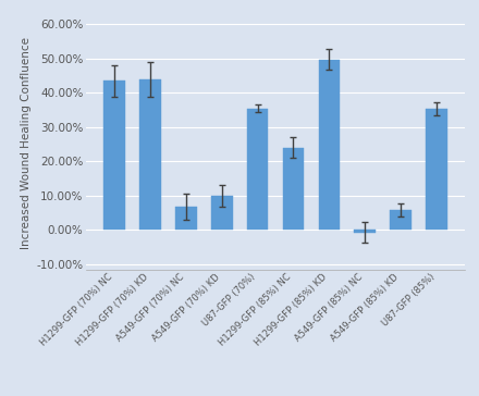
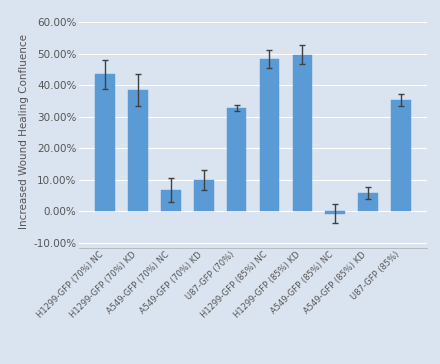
H1299-GFP (70%) KD: 44.0% -> 38.5%
U87-GFP (70%): 35.5% -> 32.8%
H1299-GFP (85%) NC: 24.0% -> 48.4%
